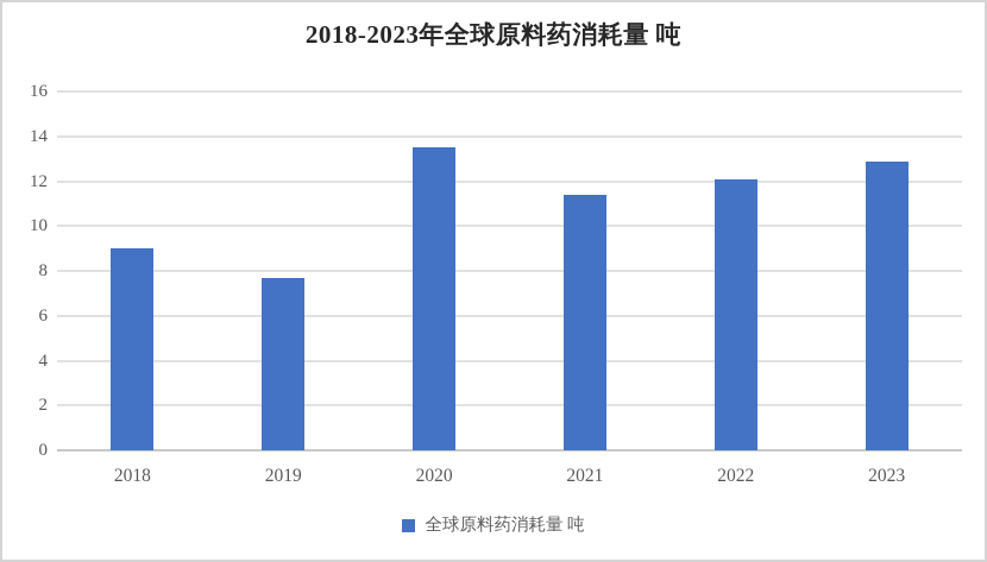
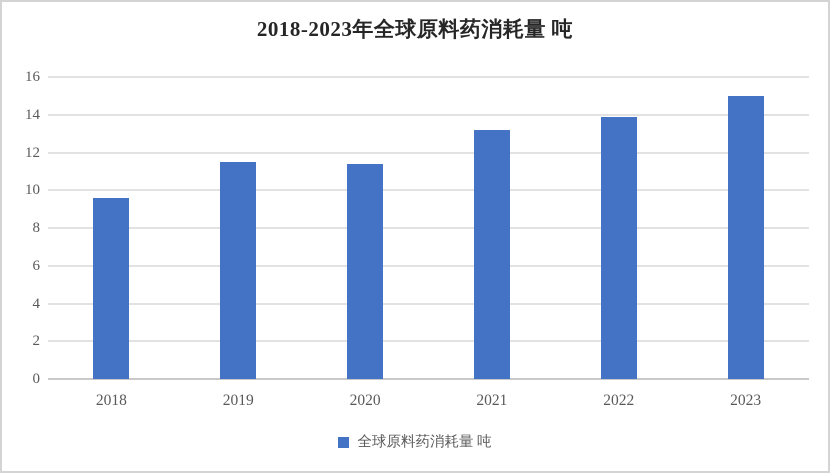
2018: 9.0 -> 9.6
2019: 7.7 -> 11.5
2020: 13.5 -> 11.4
2021: 11.4 -> 13.2
2022: 12.1 -> 13.9
2023: 12.9 -> 15.0
